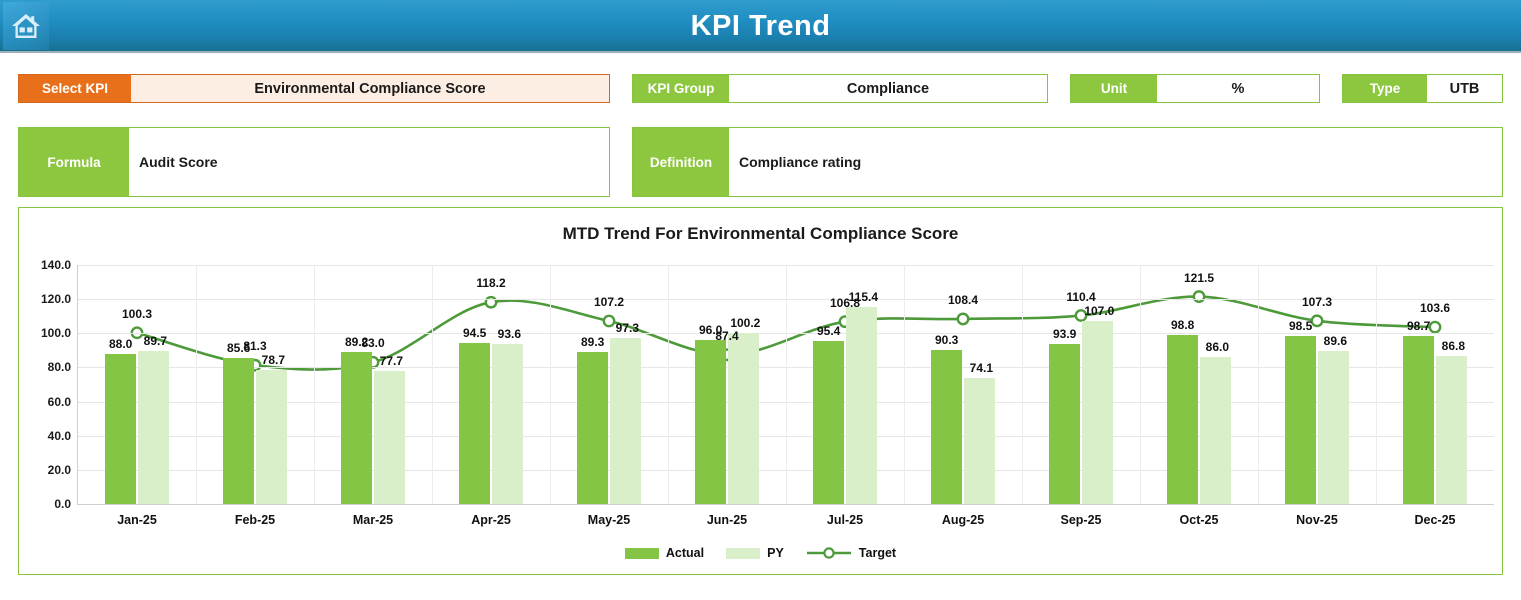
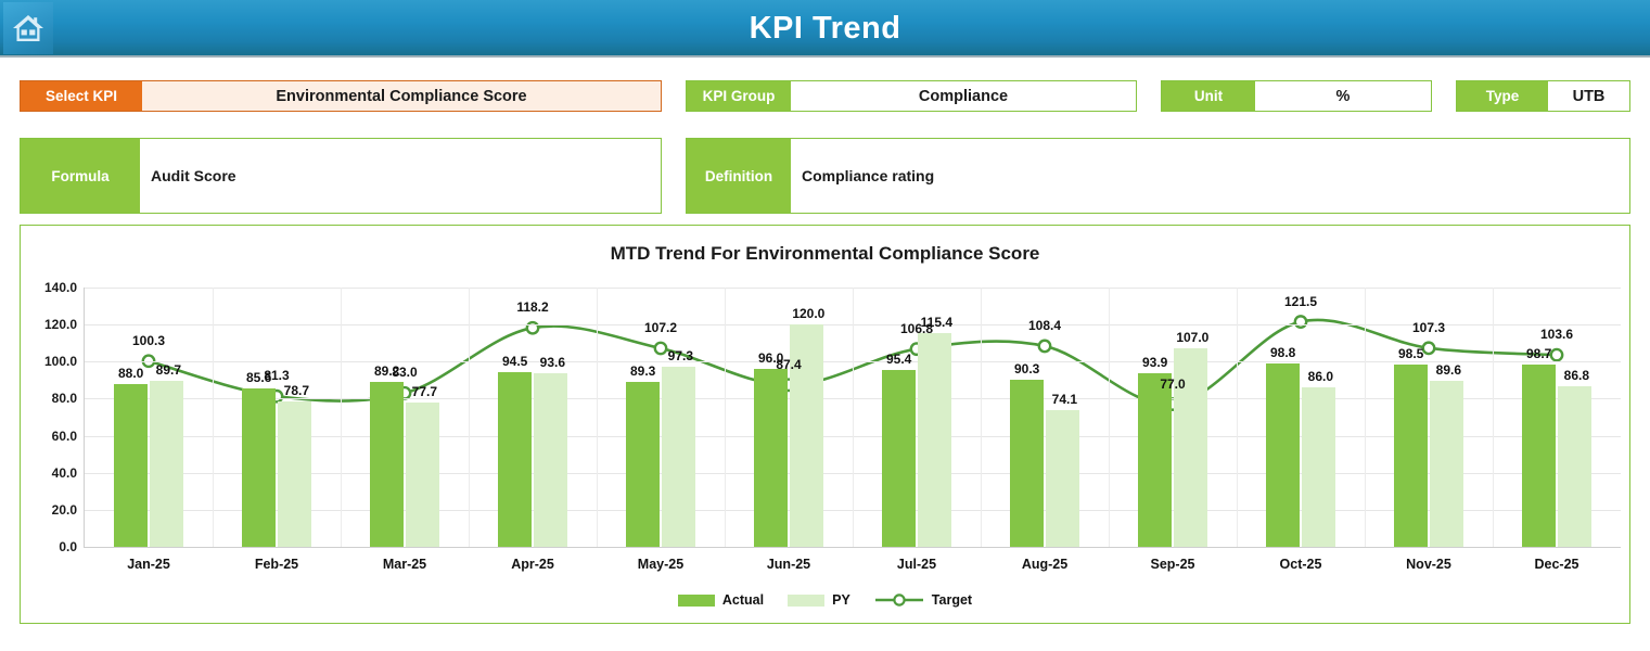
PY/Jun-25: 100.2 -> 120.0
Target/Sep-25: 110.4 -> 77.0
